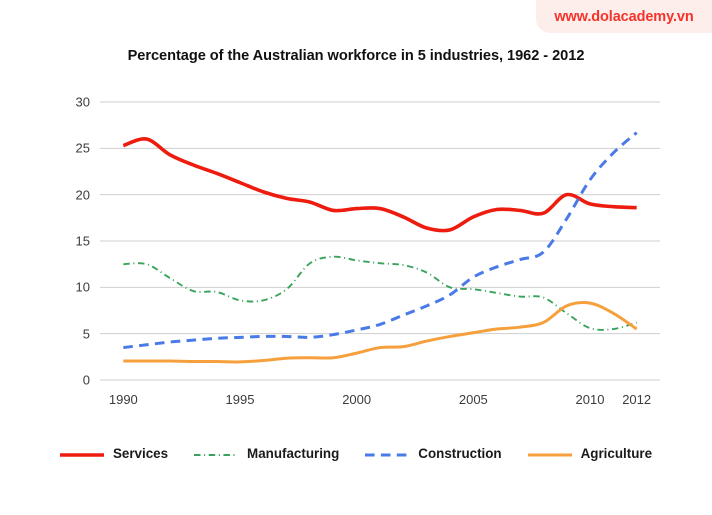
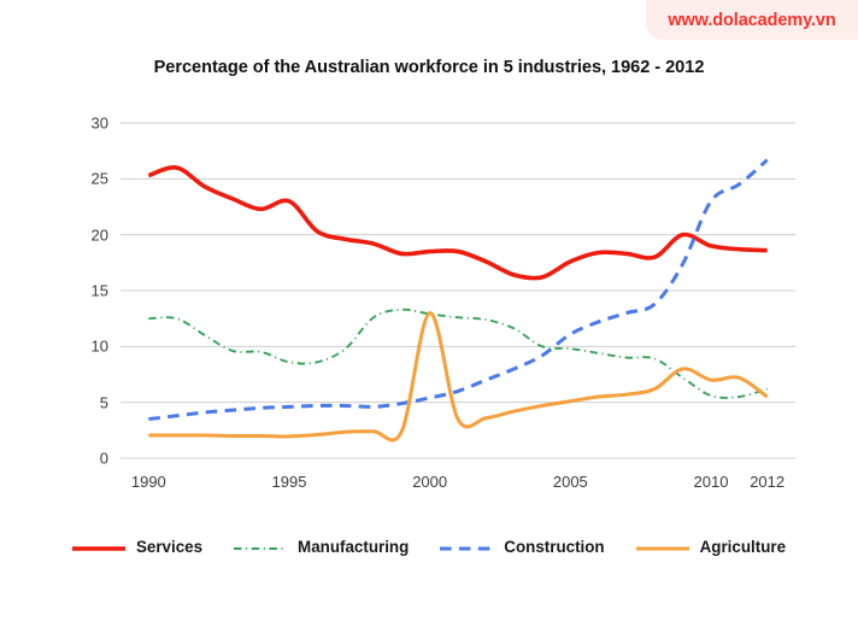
Services/1995: 21 -> 23
Agriculture/2000: 3 -> 13
Construction/2010: 22 -> 23
Agriculture/2010: 8 -> 7
